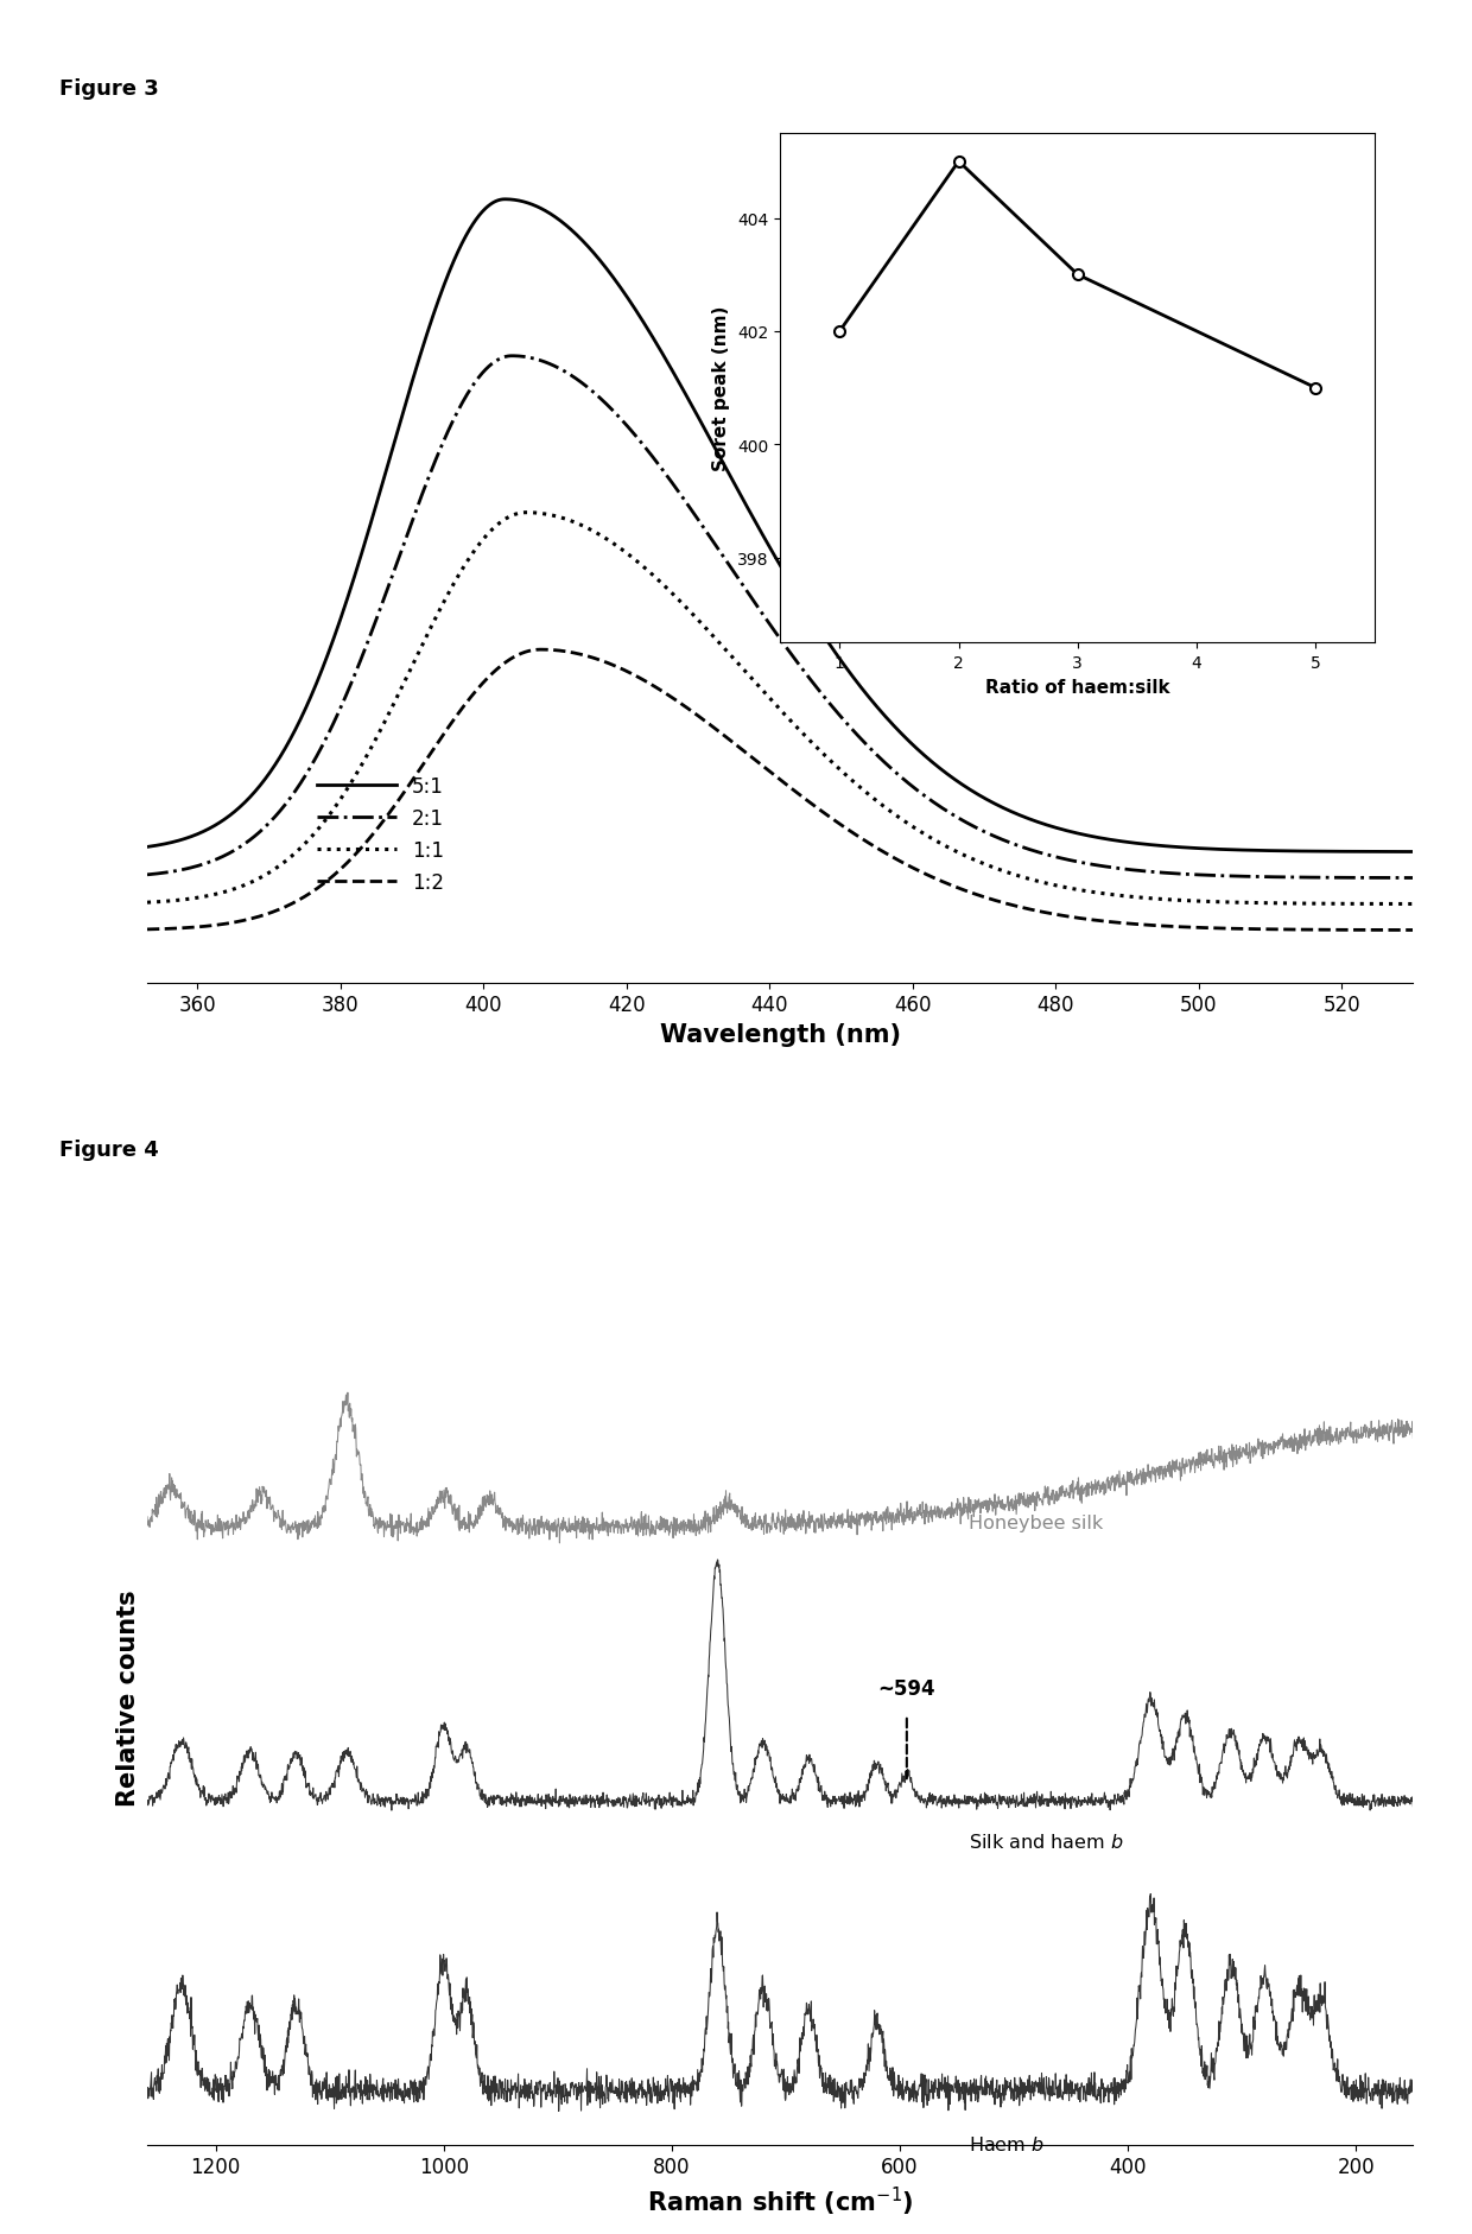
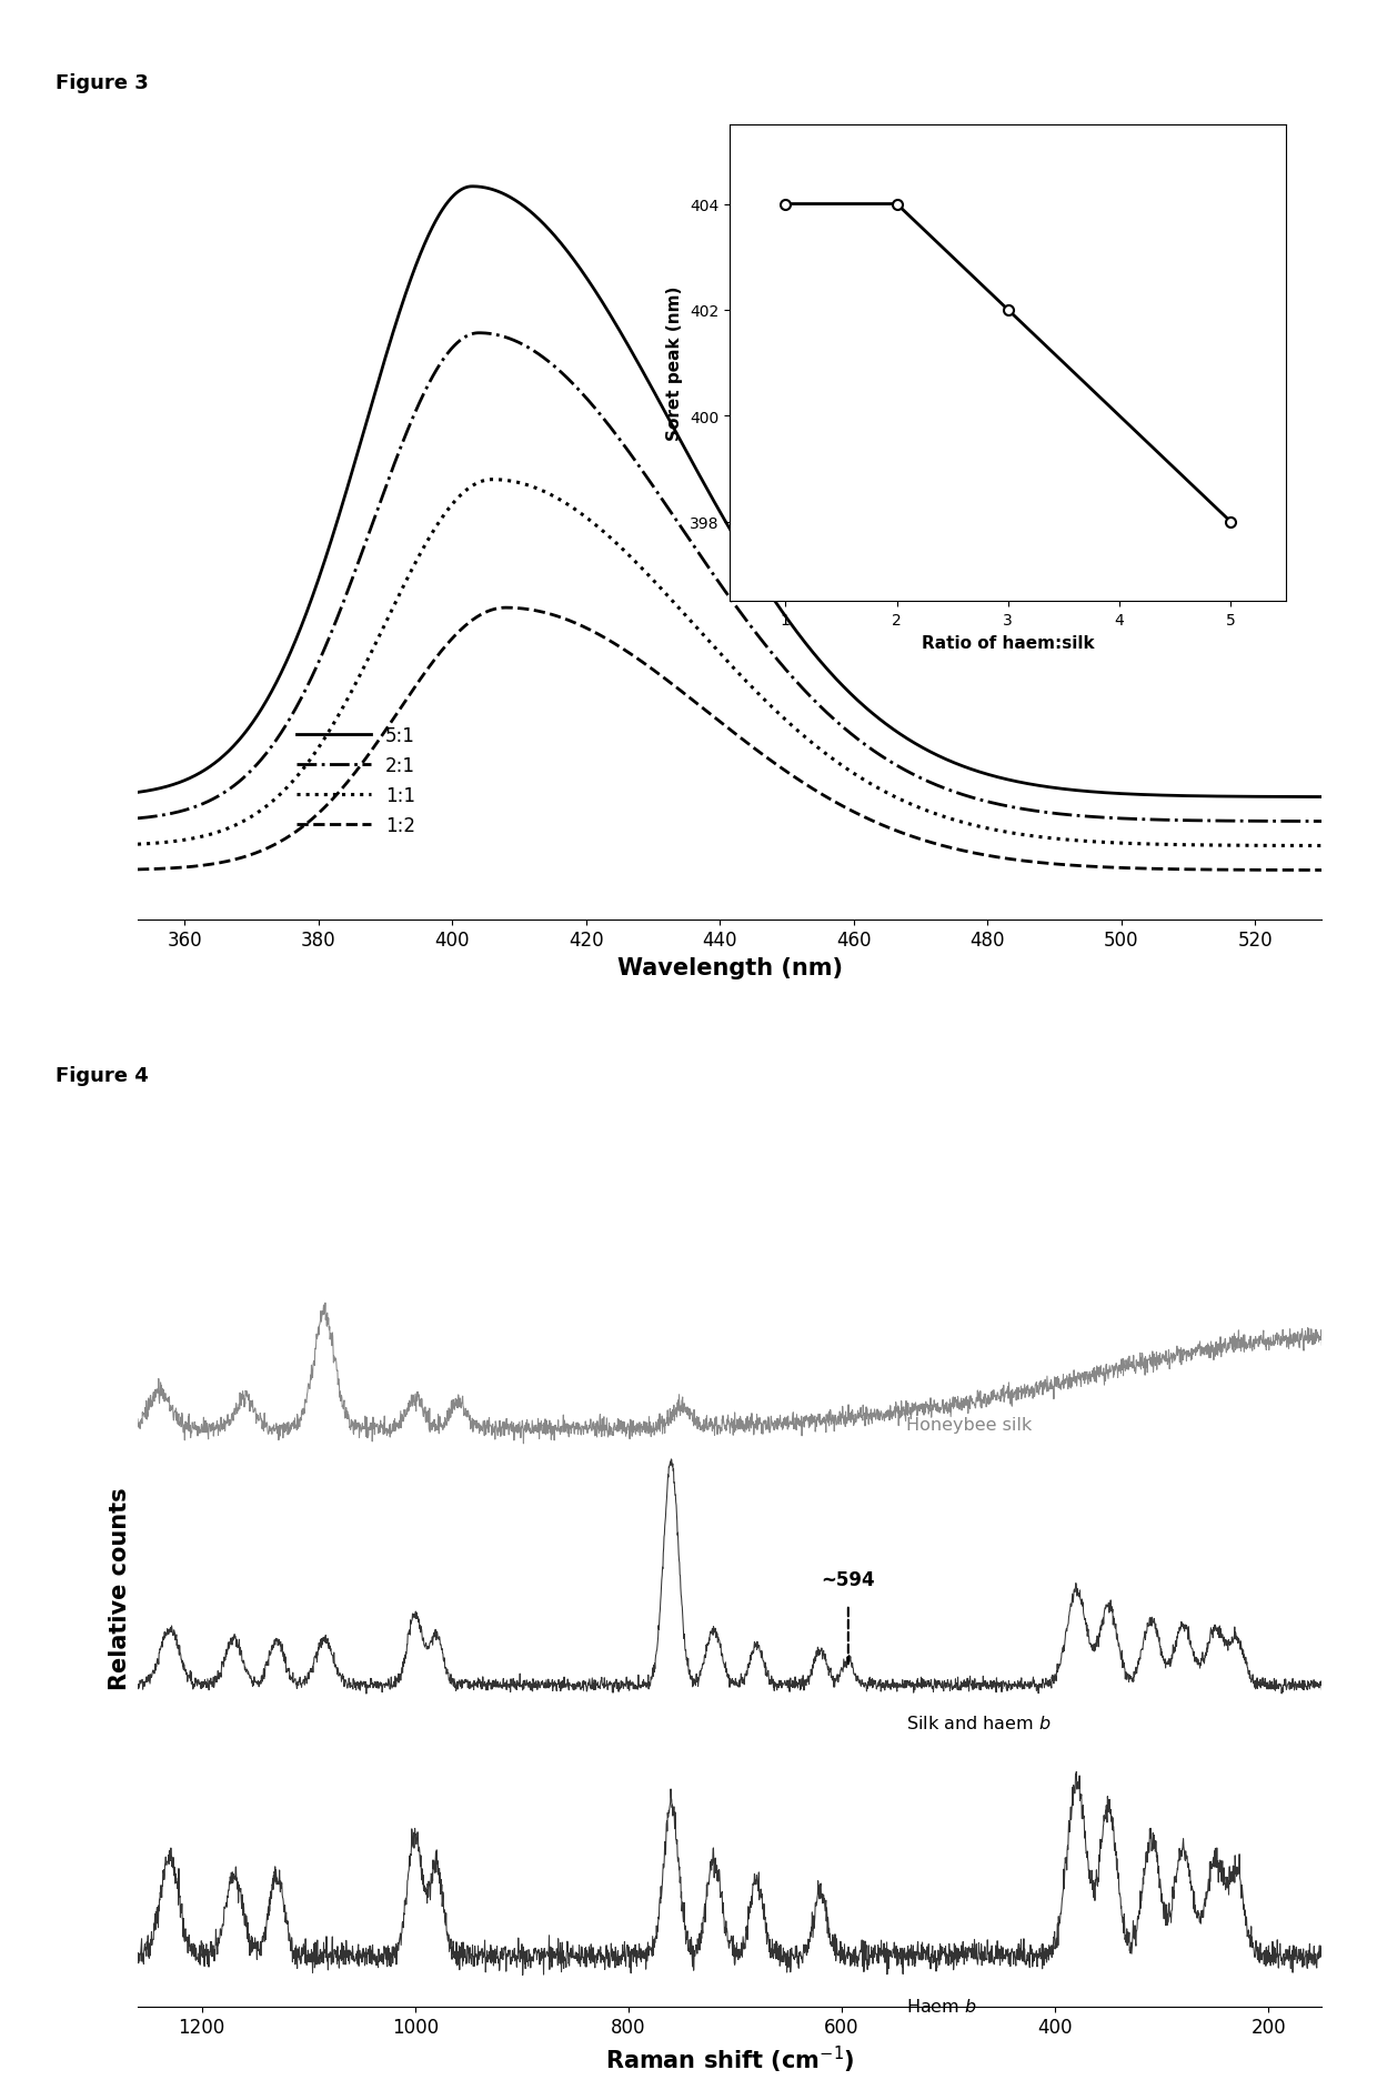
1: 402 -> 404
2: 405 -> 404
3: 403 -> 402
5: 401 -> 398
